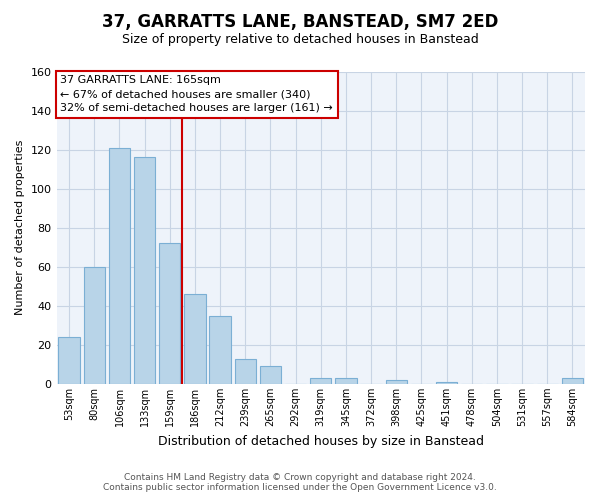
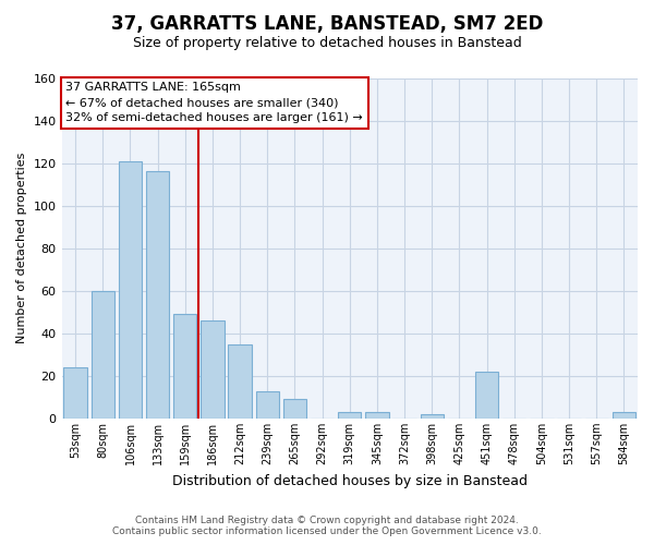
159sqm: 72 -> 49
451sqm: 1 -> 22
